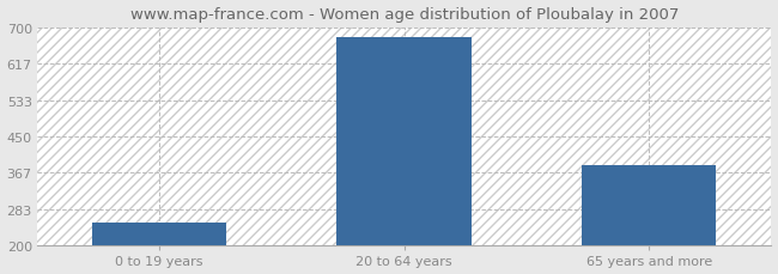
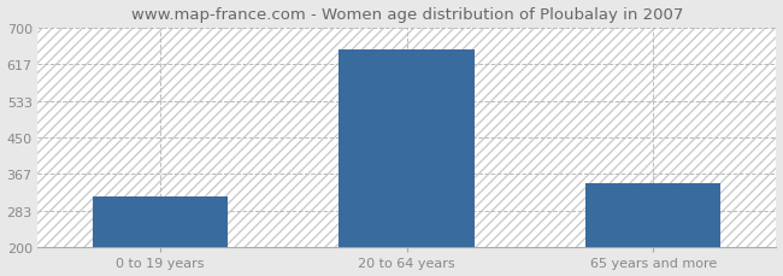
0 to 19 years: 253 -> 315
20 to 64 years: 677 -> 650
65 years and more: 383 -> 345
